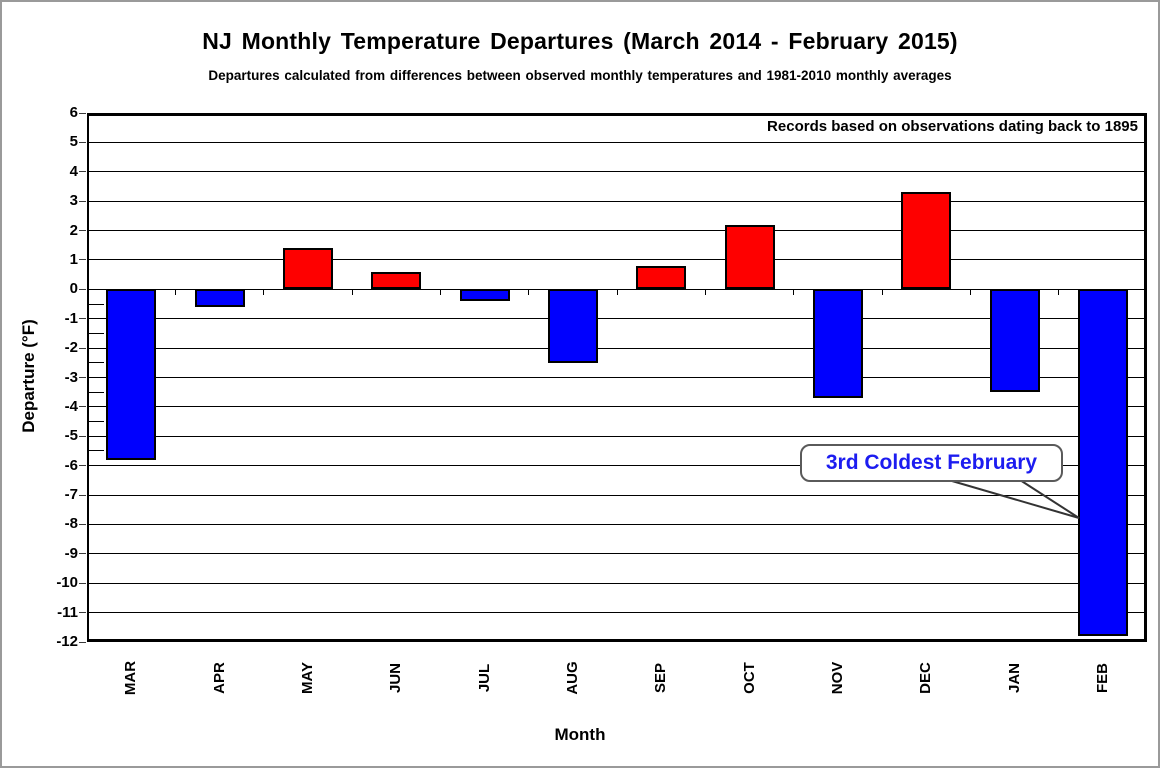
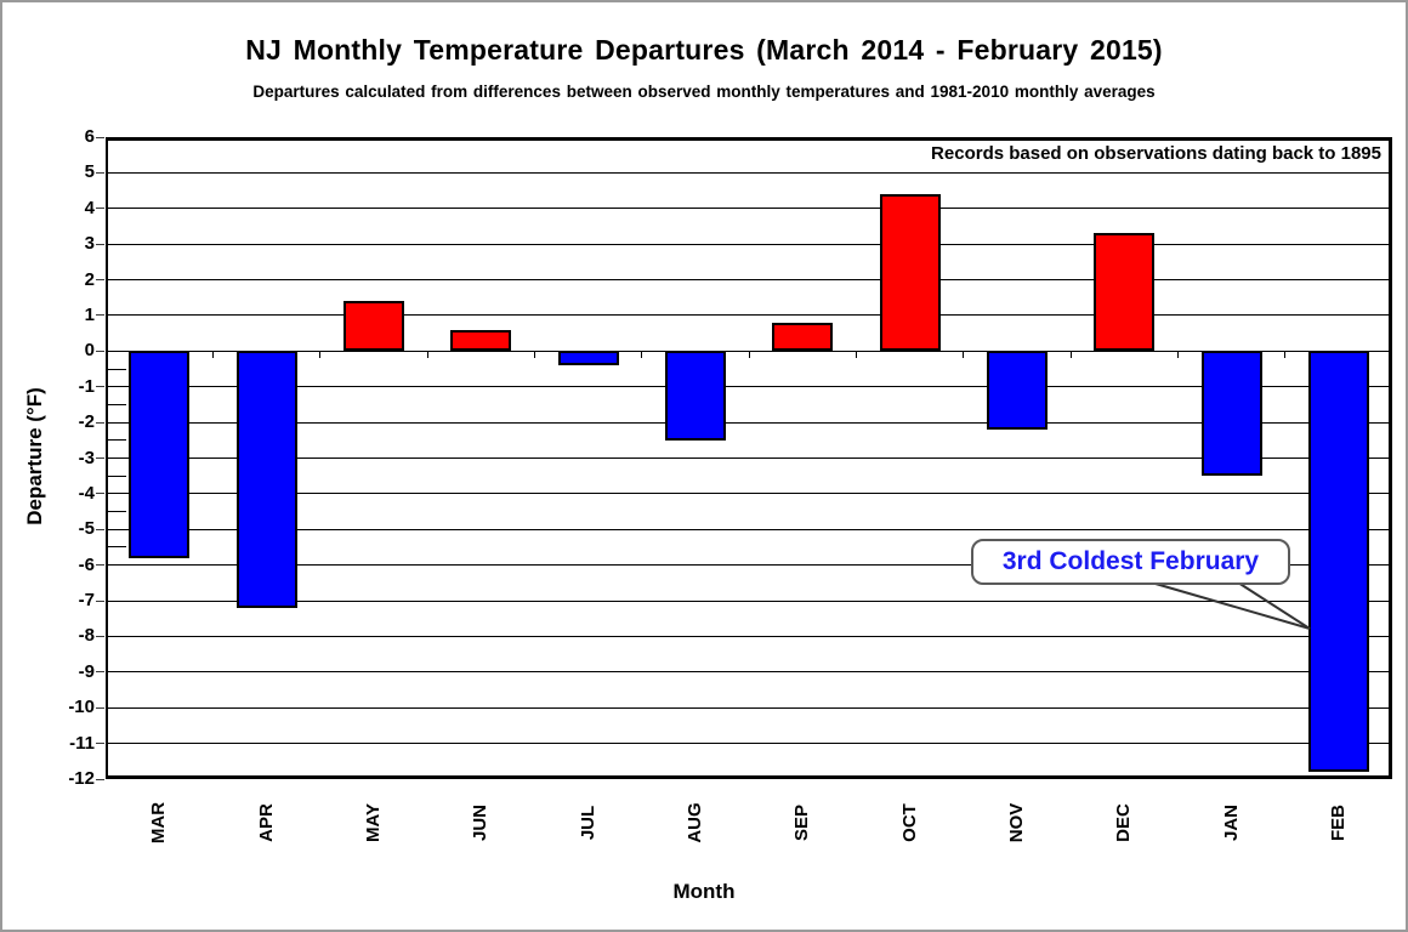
APR: -0.6 -> -7.2
OCT: 2.2 -> 4.4
NOV: -3.7 -> -2.2
